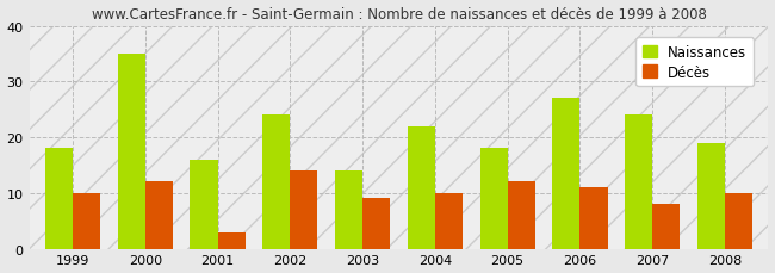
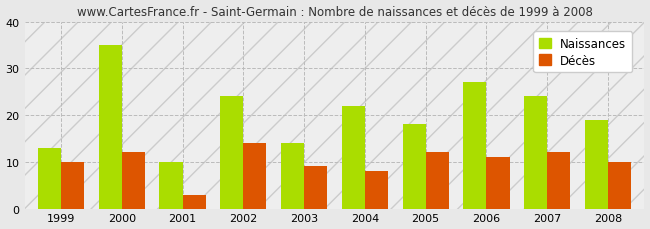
Naissances/1999: 18 -> 13
Naissances/2001: 16 -> 10
Décès/2004: 10 -> 8
Décès/2007: 8 -> 12
